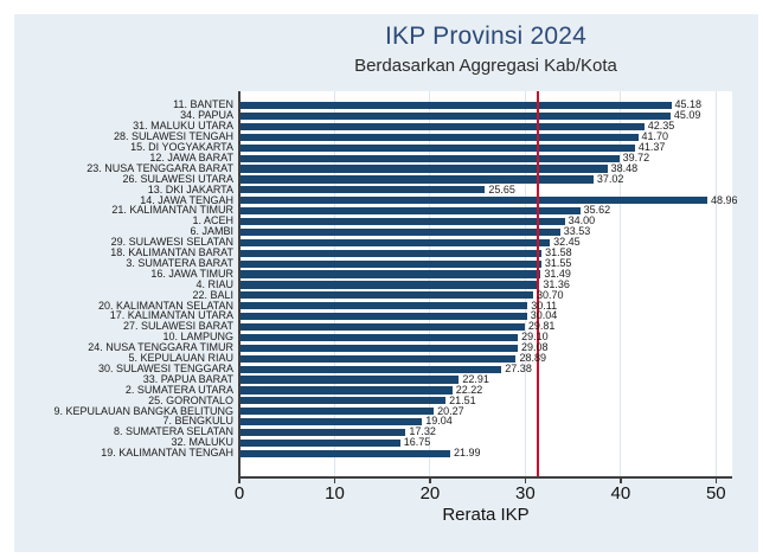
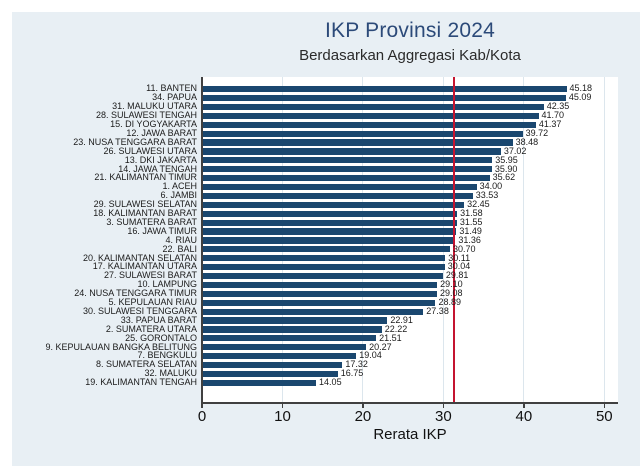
13. DKI JAKARTA: 25.65 -> 35.95
14. JAWA TENGAH: 48.96 -> 35.90
19. KALIMANTAN TENGAH: 21.99 -> 14.05
